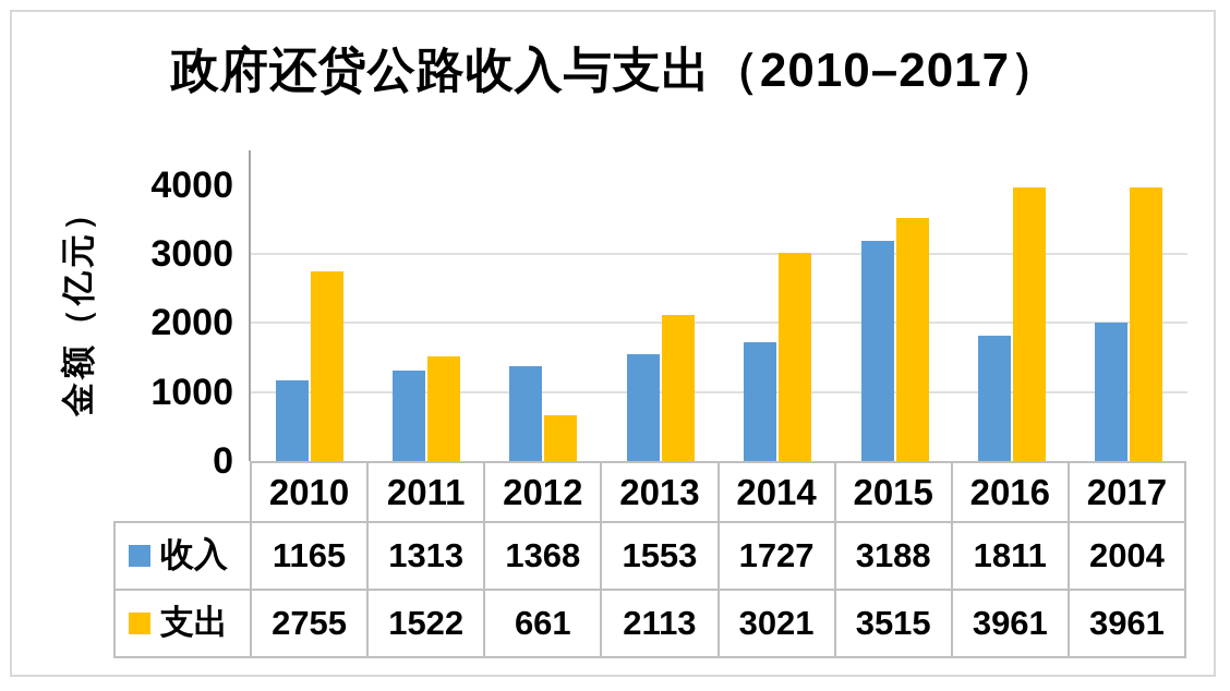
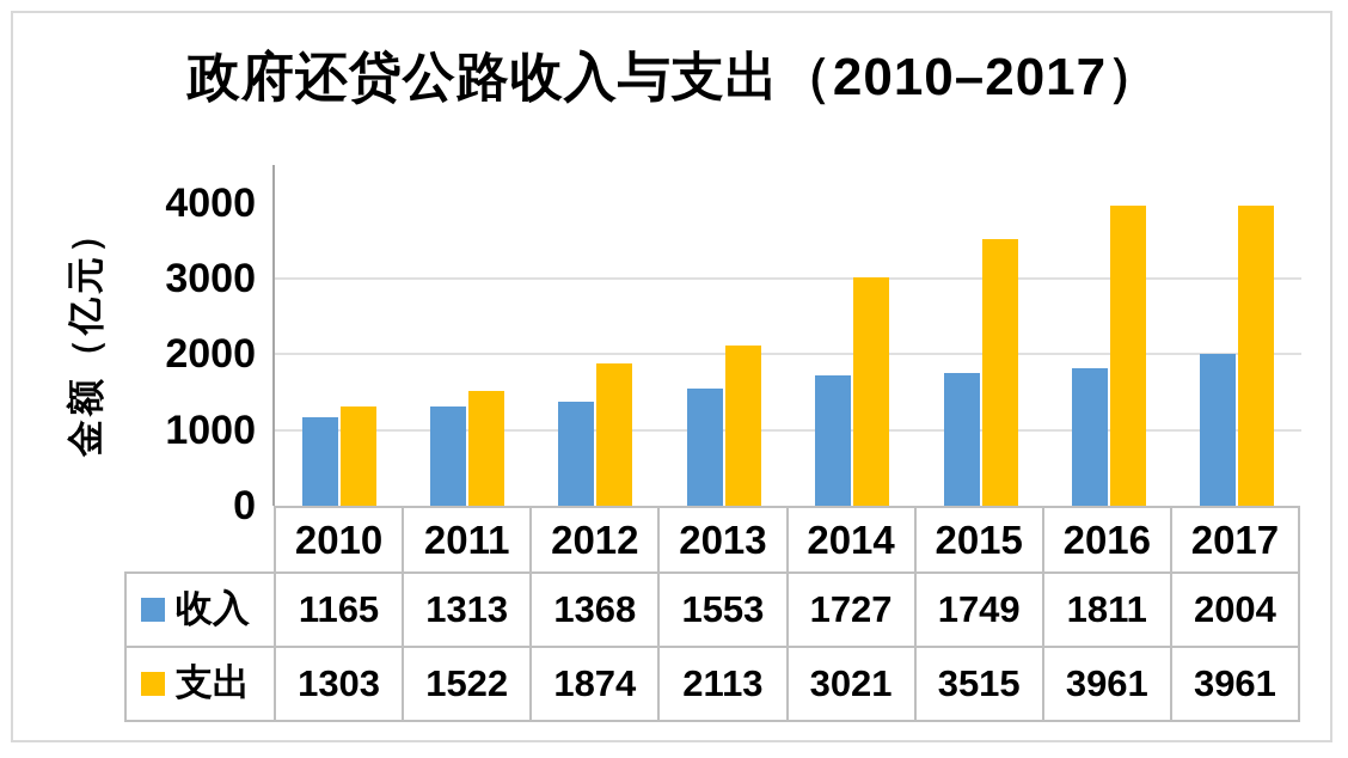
支出/2010: 2755 -> 1303
支出/2012: 661 -> 1874
收入/2015: 3188 -> 1749
